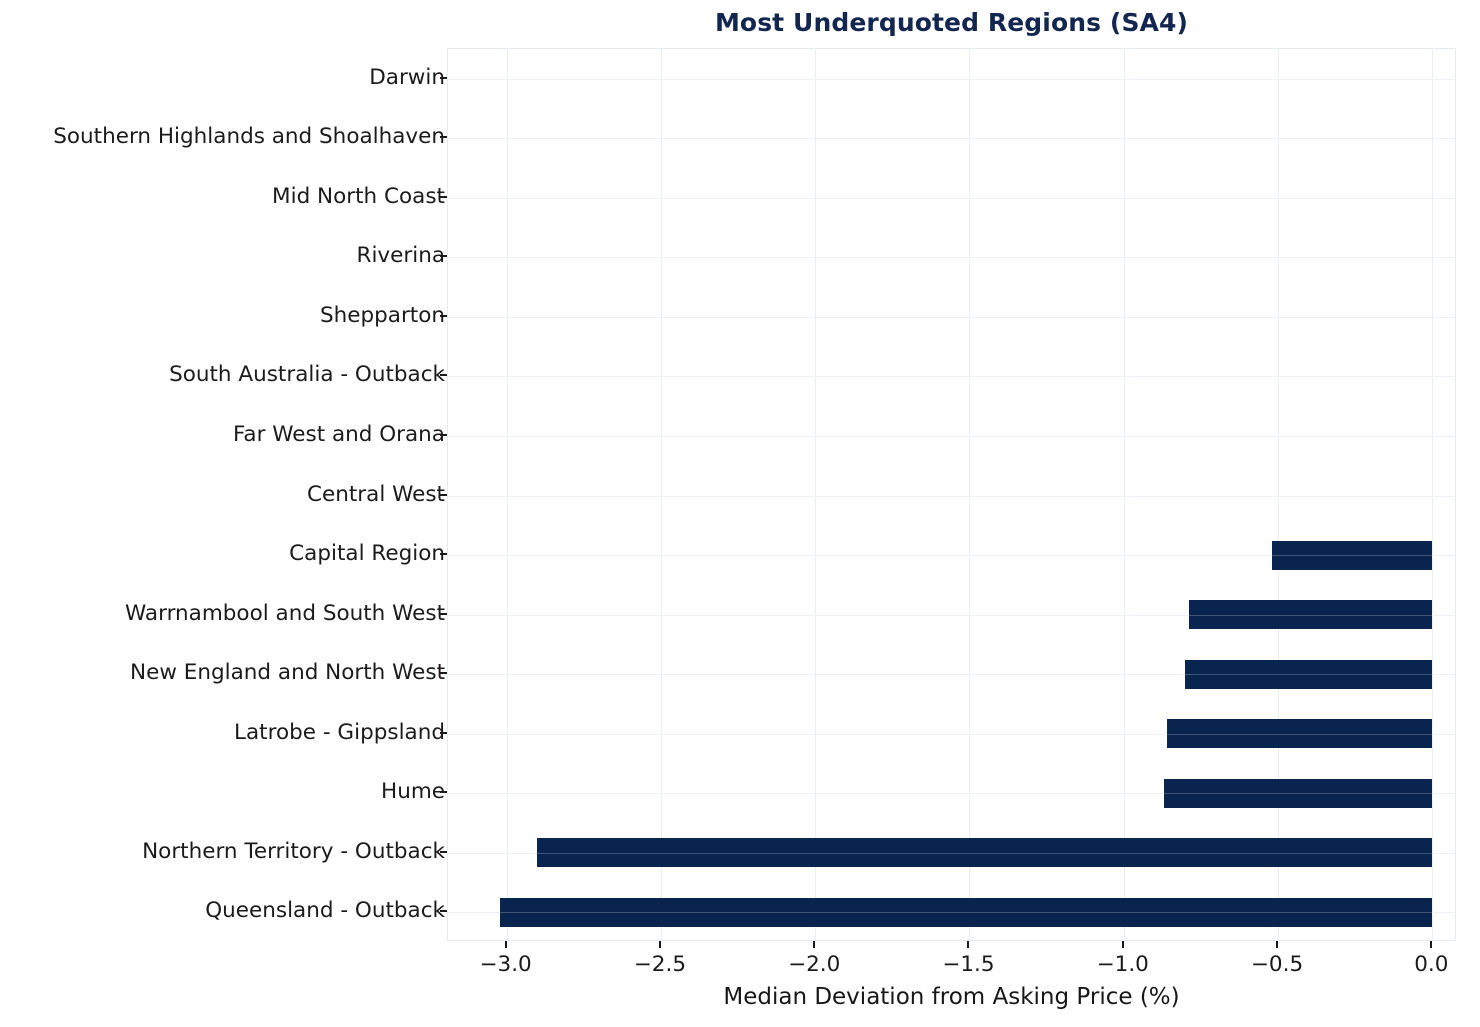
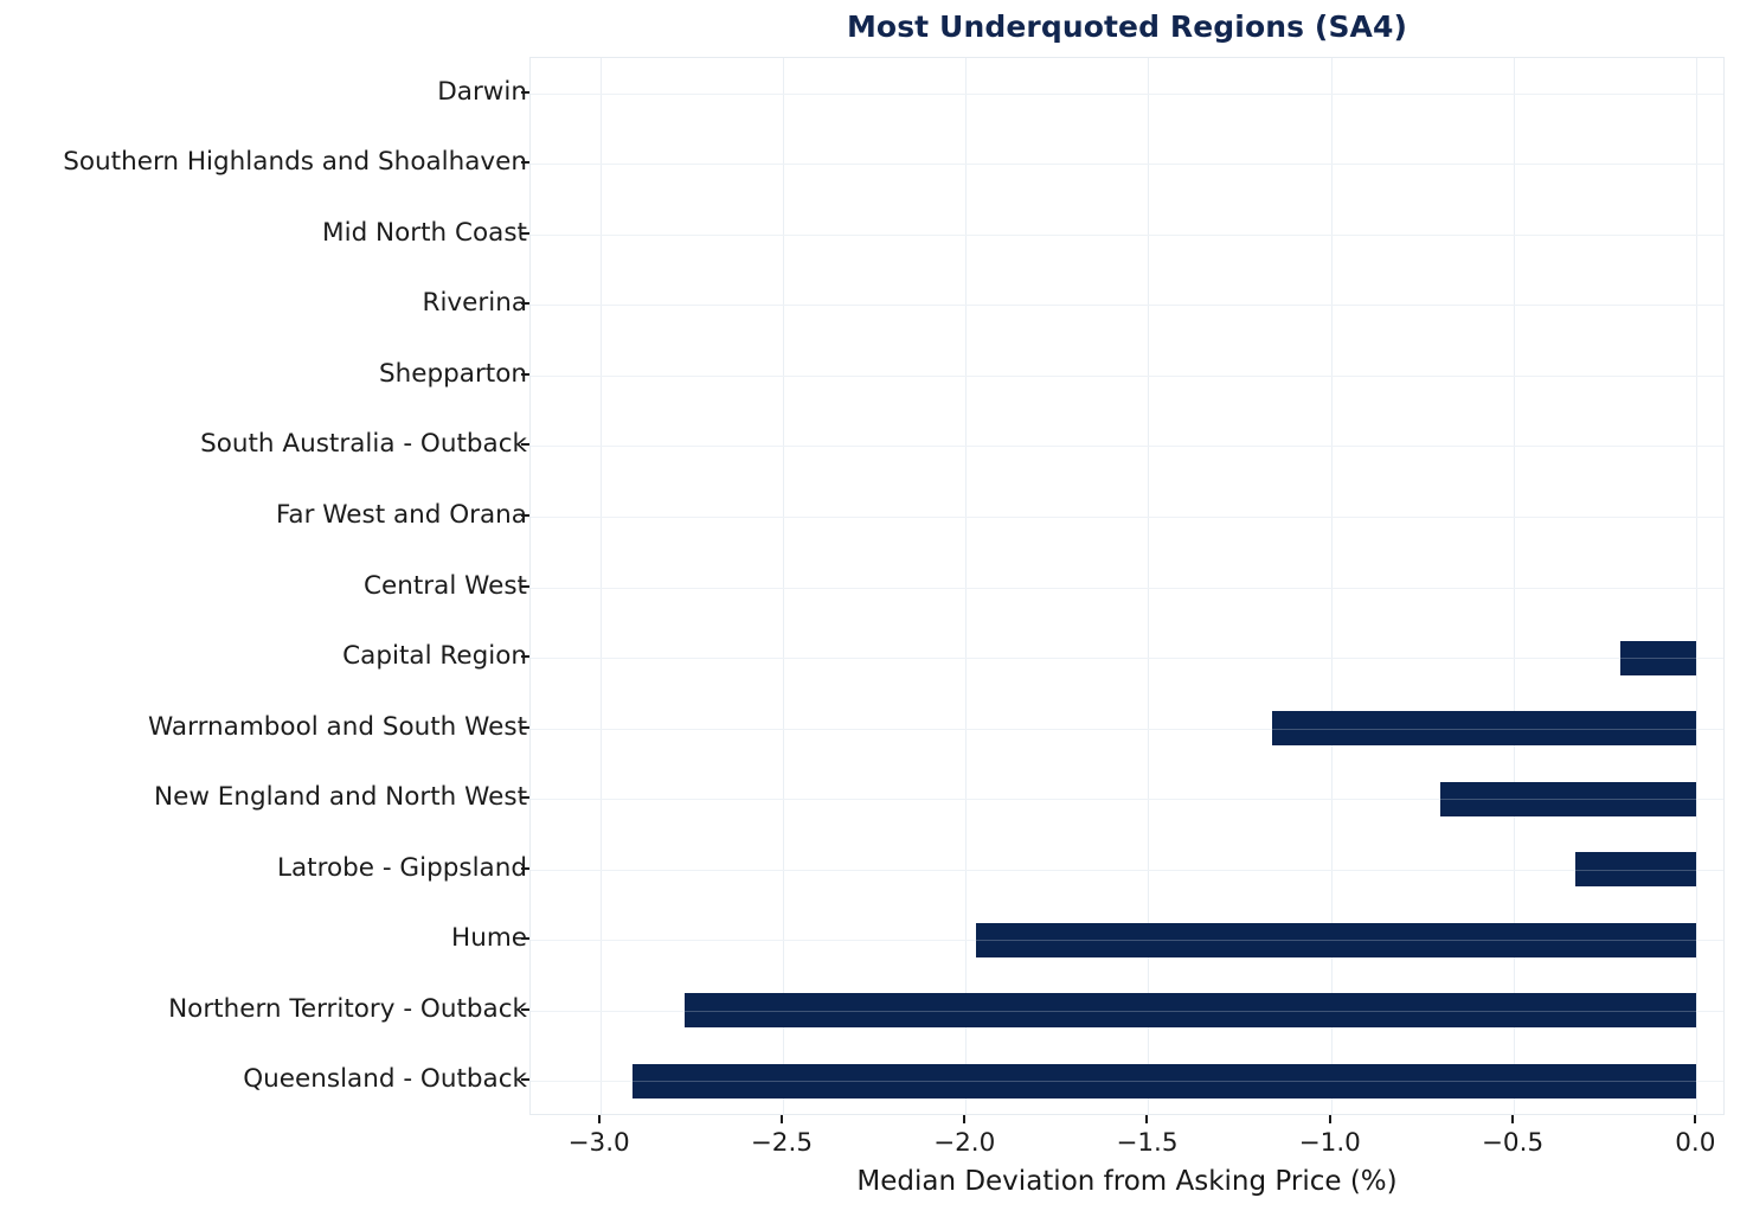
Capital Region: -0.52 -> -0.21
Warrnambool and South West: -0.79 -> -1.16
New England and North West: -0.80 -> -0.70
Latrobe - Gippsland: -0.86 -> -0.33
Hume: -0.87 -> -1.97
Northern Territory - Outback: -2.90 -> -2.77
Queensland - Outback: -3.02 -> -2.91
